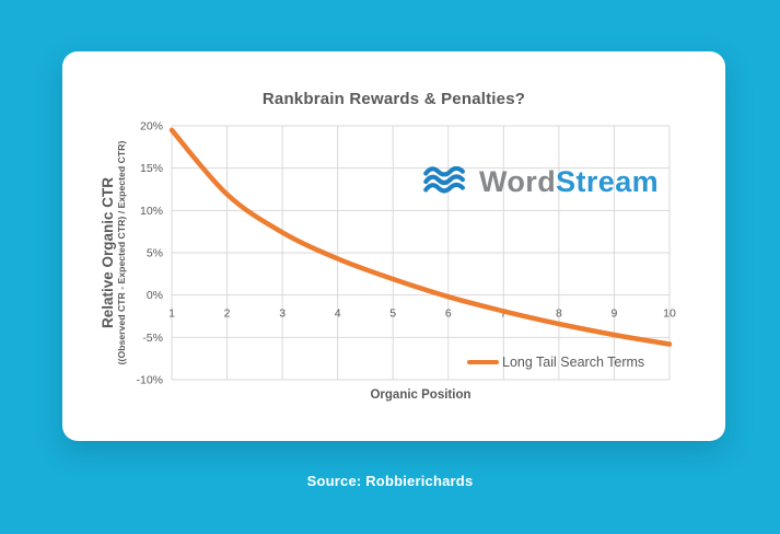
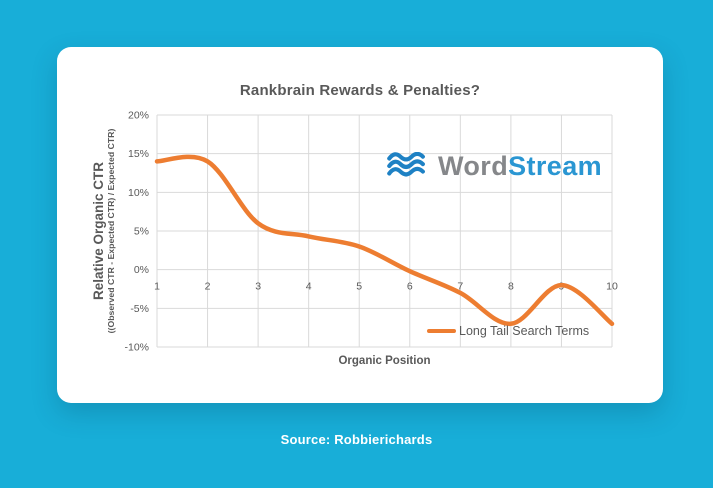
1: 20% -> 14%
2: 12% -> 14%
3: 7% -> 6%
5: 2% -> 3%
7: -2% -> -3%
8: -3% -> -7%
9: -5% -> -2%
10: -6% -> -7%
